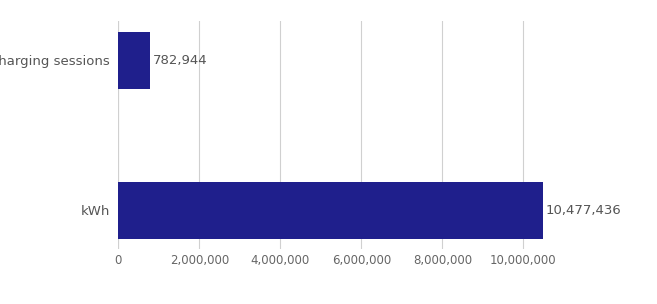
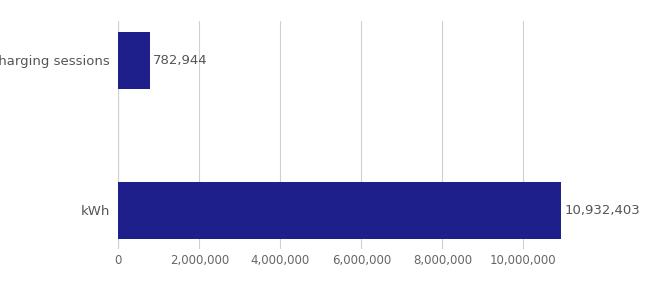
kWh: 10,477,436 -> 10,932,403
